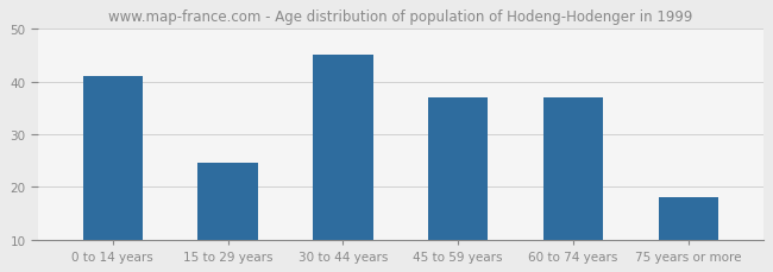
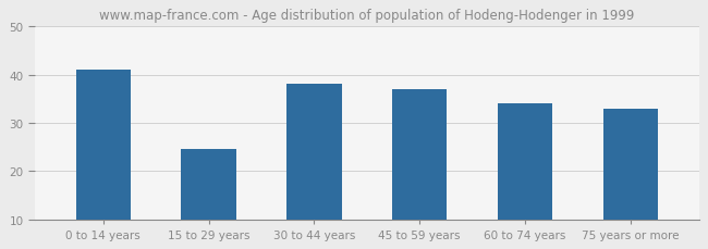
30 to 44 years: 45.0 -> 38.0
60 to 74 years: 37.0 -> 34.0
75 years or more: 18.0 -> 33.0
